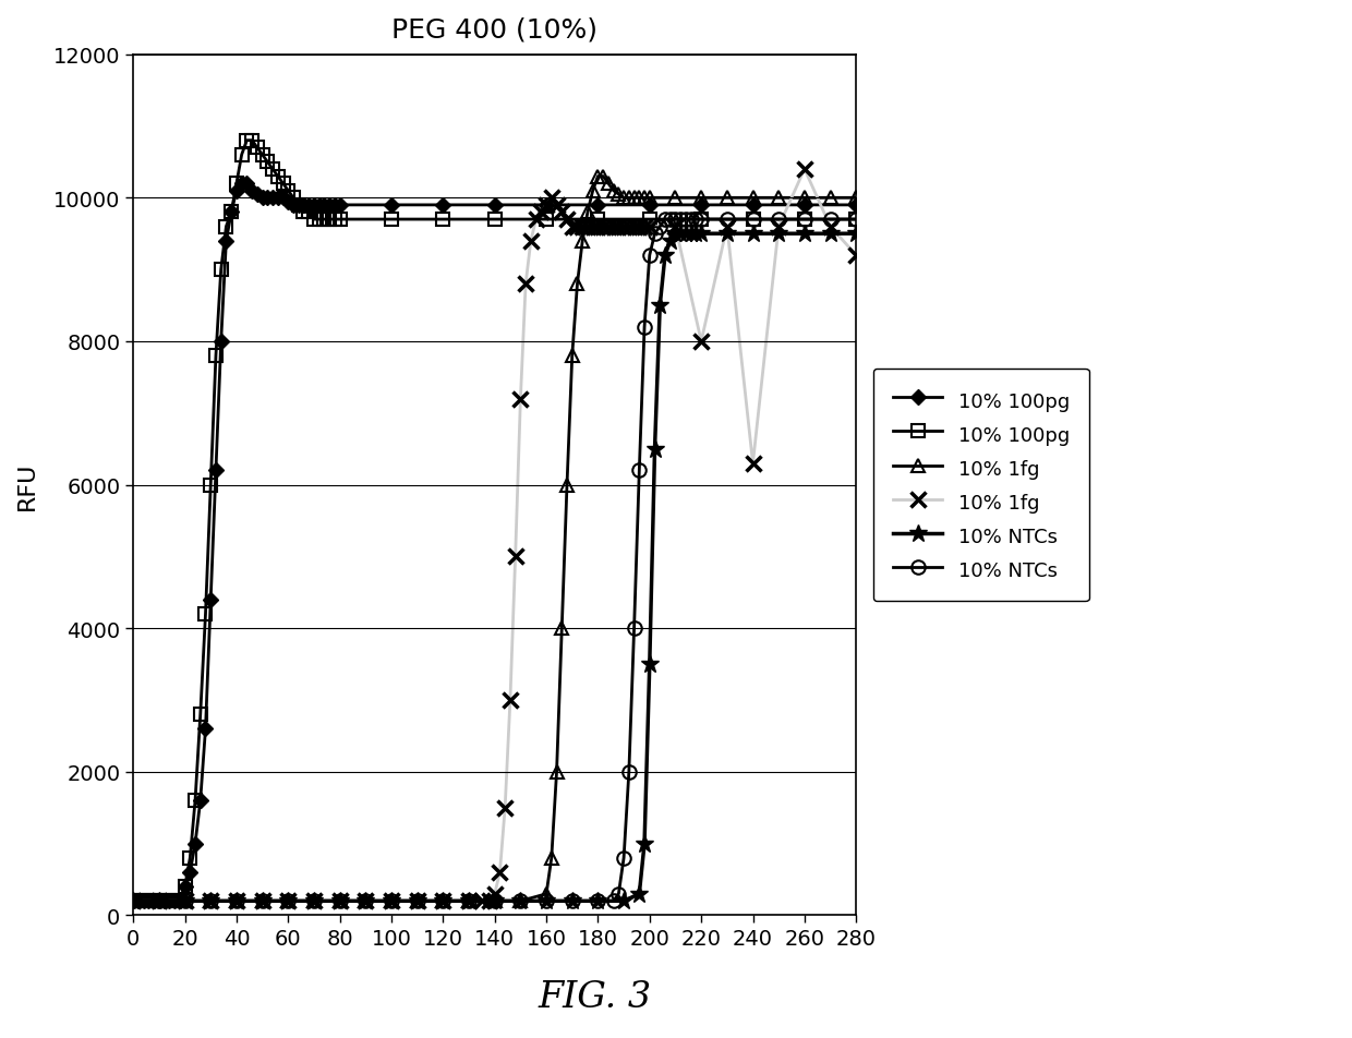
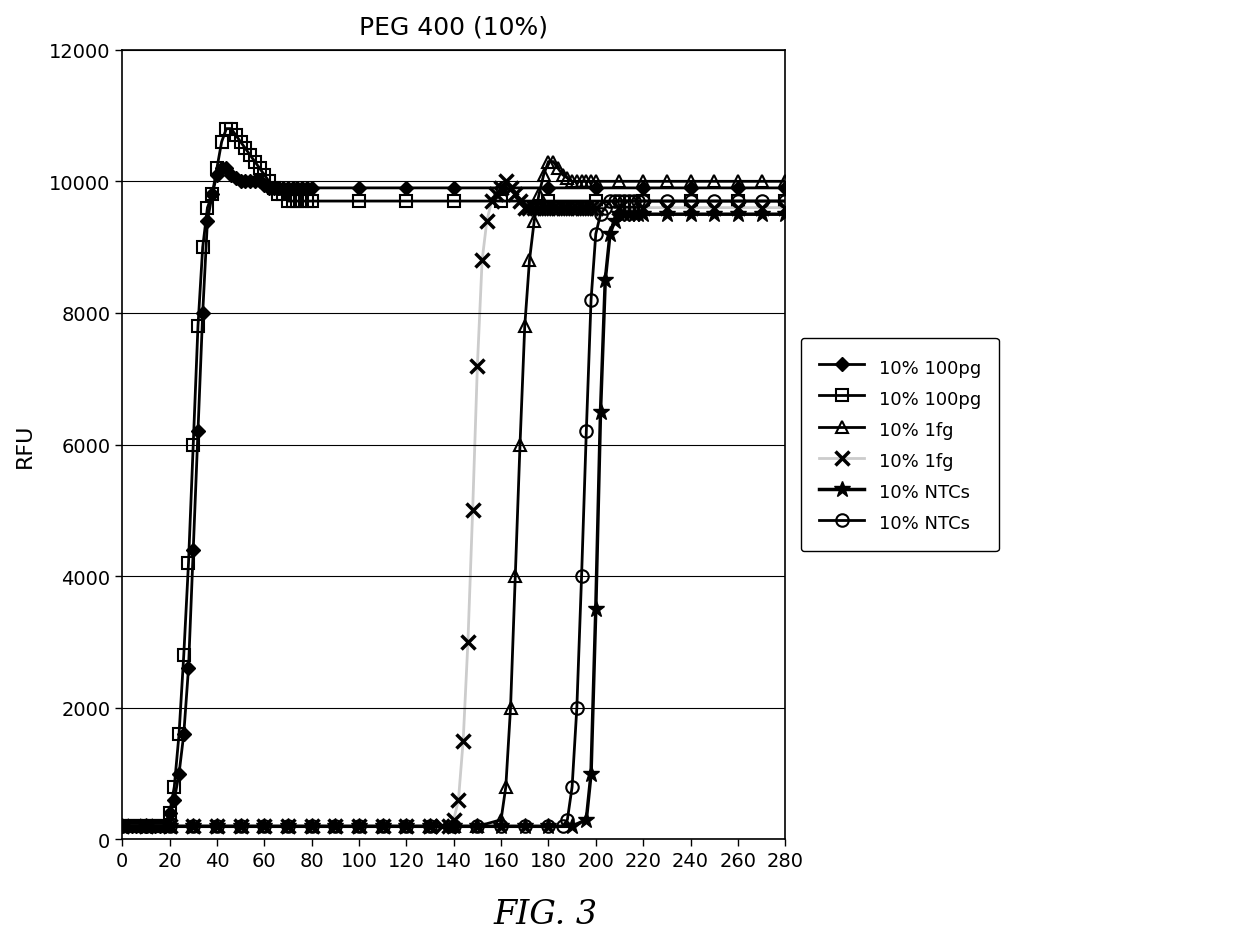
10% 1fg/220: 8000 -> 9600
10% 1fg/240: 6300 -> 9600
10% 1fg/260: 10400 -> 9600
10% 1fg/280: 9200 -> 9600
